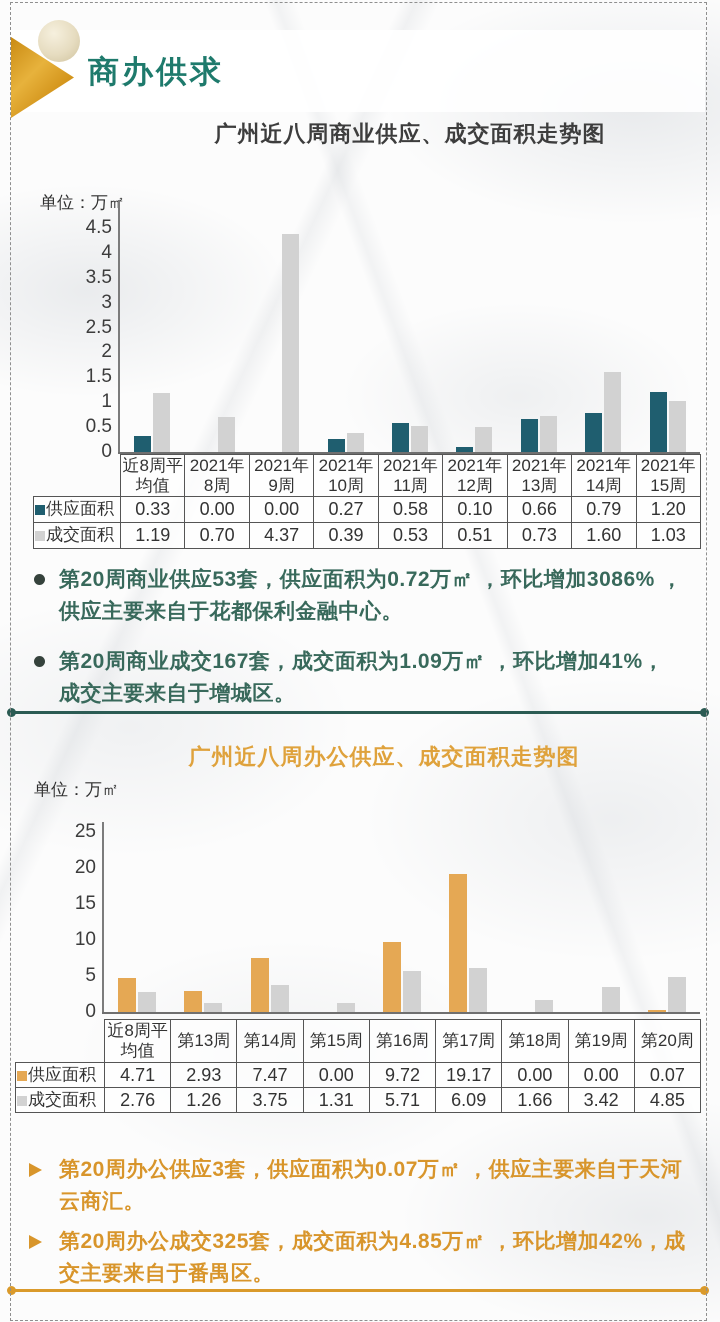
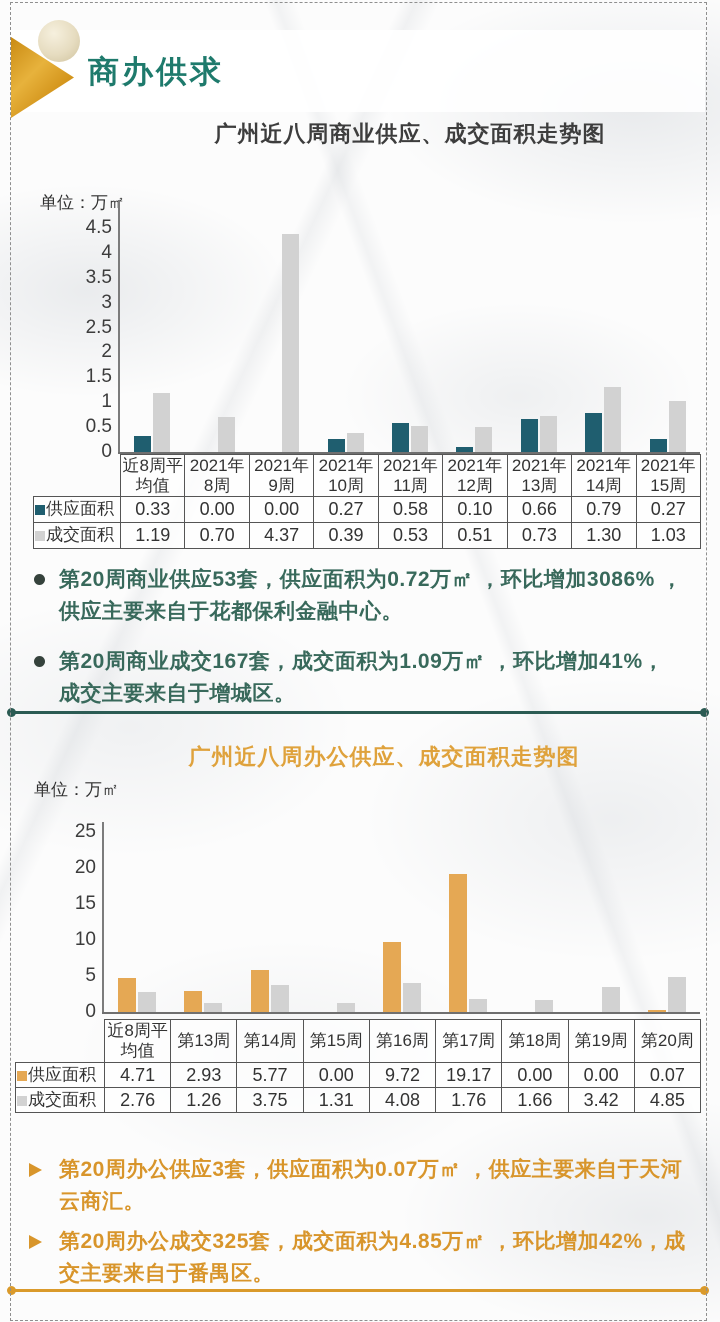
广州近八周商业供应、成交面积走势图/成交面积/2021年14周: 1.60 -> 1.30
广州近八周商业供应、成交面积走势图/供应面积/2021年15周: 1.20 -> 0.27
广州近八周办公供应、成交面积走势图/供应面积/第14周: 7.47 -> 5.77
广州近八周办公供应、成交面积走势图/成交面积/第16周: 5.71 -> 4.08
广州近八周办公供应、成交面积走势图/成交面积/第17周: 6.09 -> 1.76
